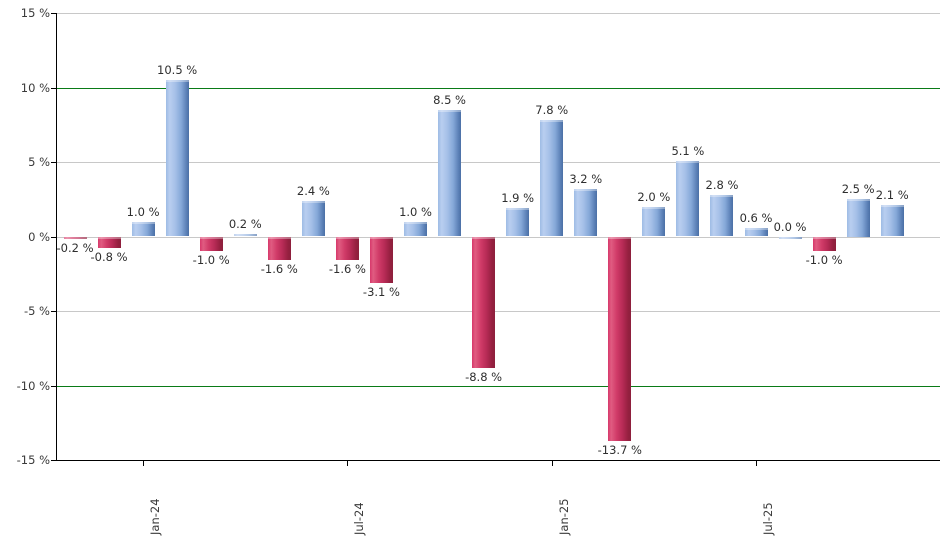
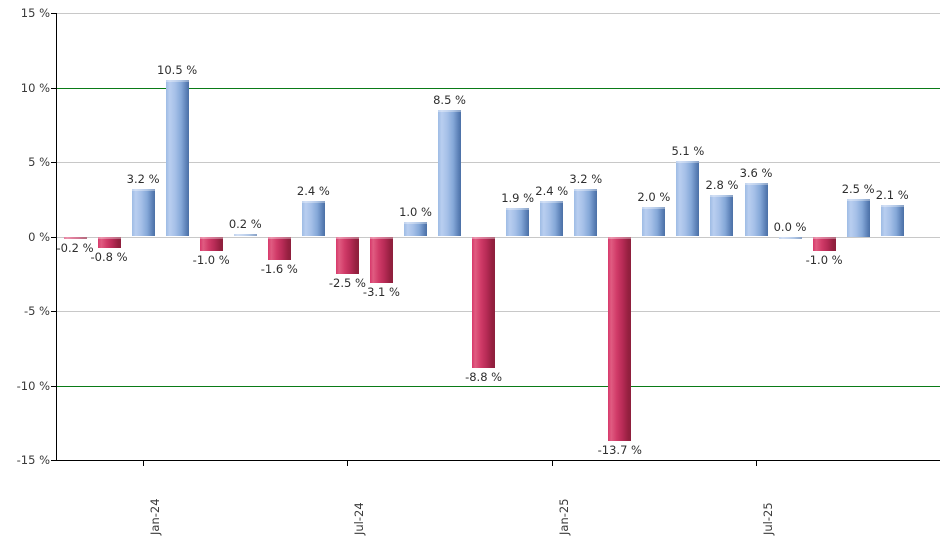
Jan-24: 1.0 -> 3.2
Jul-24: -1.6 -> -2.5
Jan-25: 7.8 -> 2.4
Jul-25: 0.6 -> 3.6
